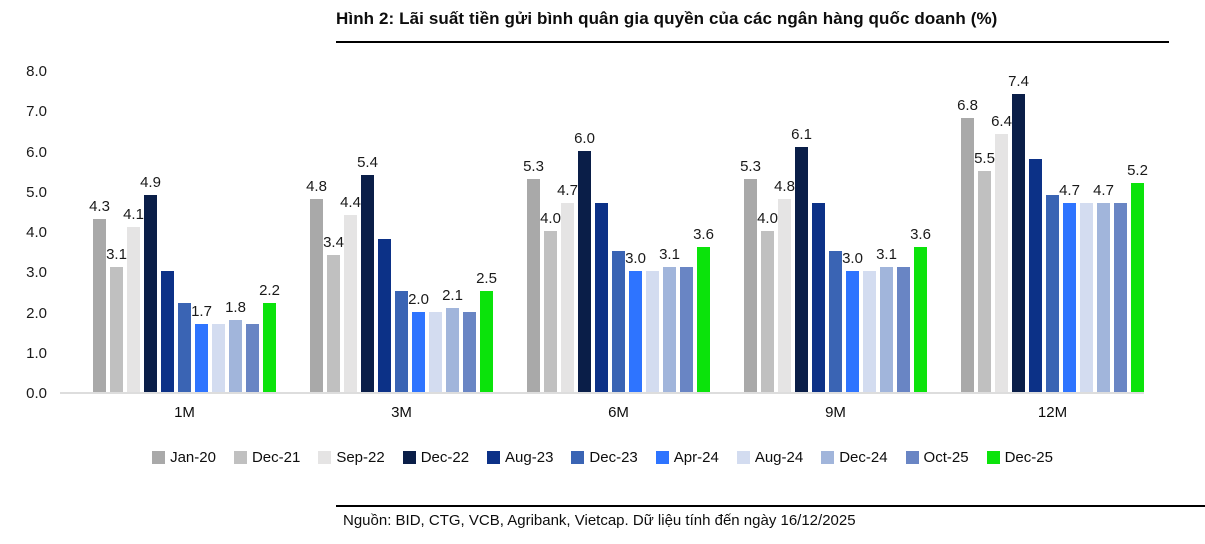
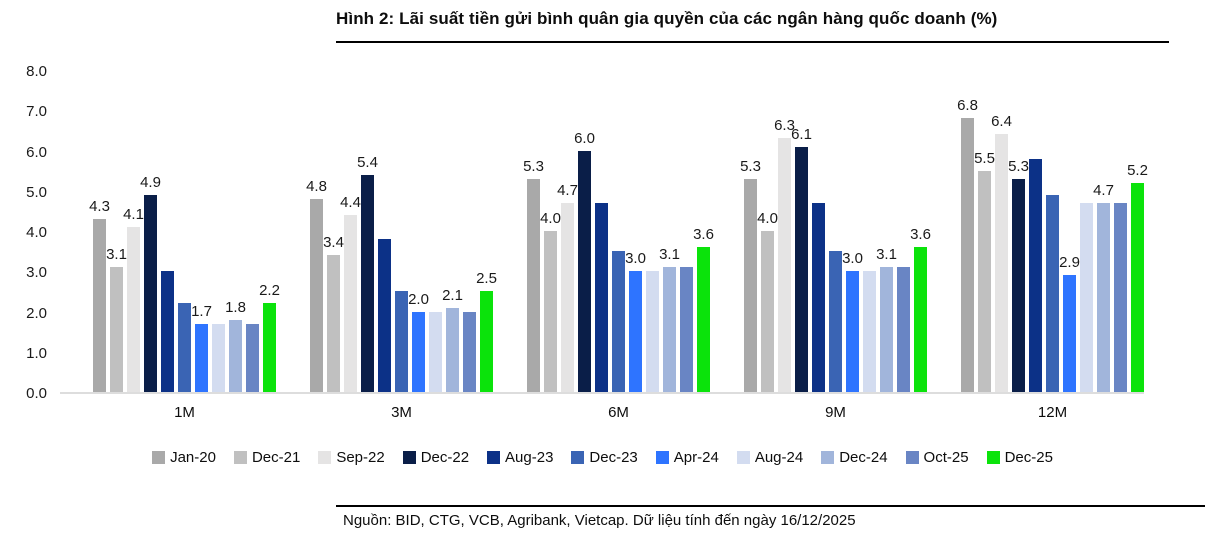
Sep-22/9M: 4.8 -> 6.3
Dec-22/12M: 7.4 -> 5.3
Apr-24/12M: 4.7 -> 2.9
